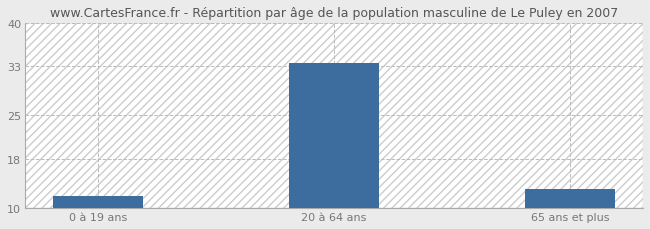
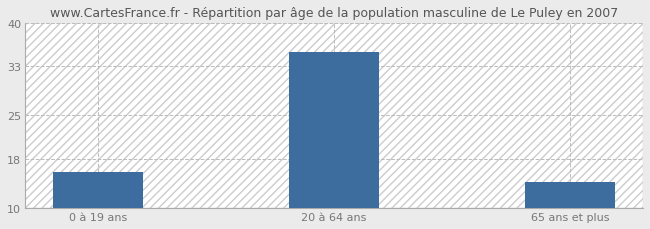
0 à 19 ans: 12.0 -> 15.8
20 à 64 ans: 33.5 -> 35.2
65 ans et plus: 13.0 -> 14.2
